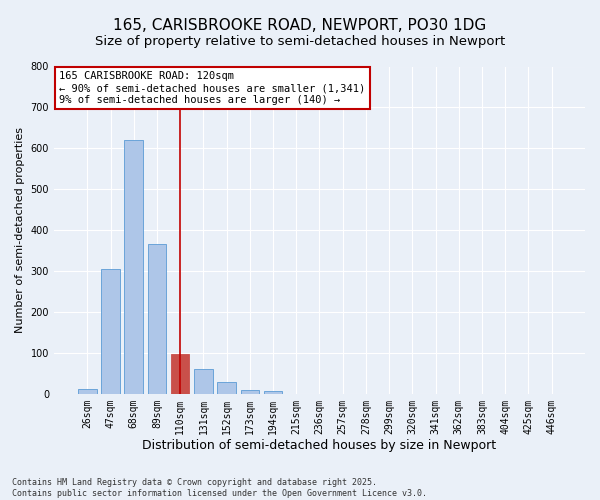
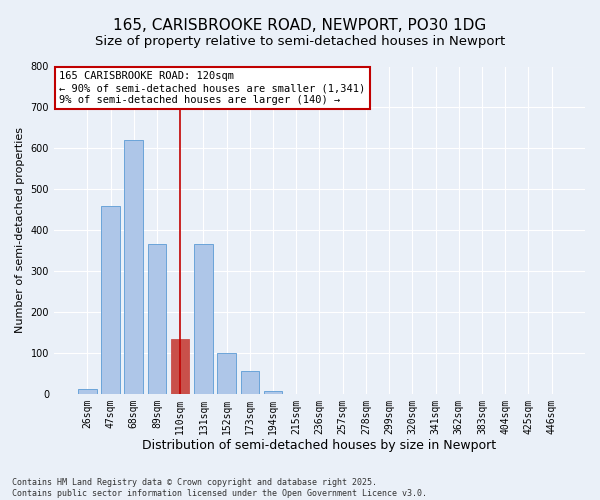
47sqm: 305 -> 460
110sqm: 97 -> 135
131sqm: 60 -> 365
152sqm: 28 -> 100
173sqm: 10 -> 55
